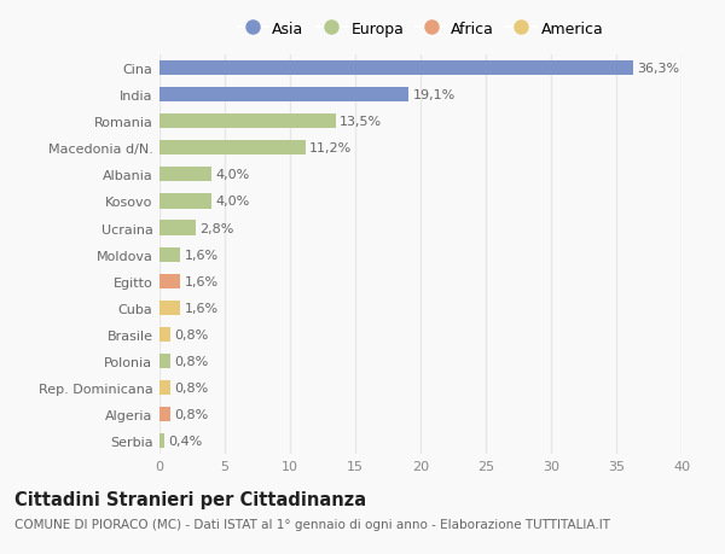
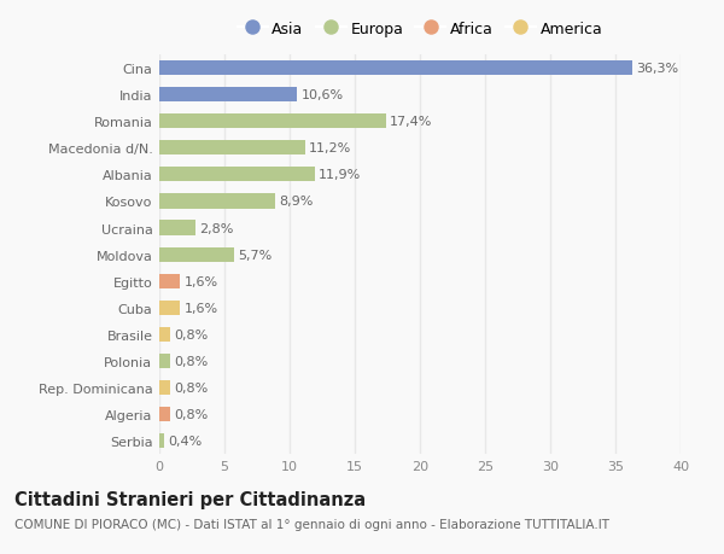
India: 19,1% -> 10,6%
Romania: 13,5% -> 17,4%
Albania: 4,0% -> 11,9%
Kosovo: 4,0% -> 8,9%
Moldova: 1,6% -> 5,7%
